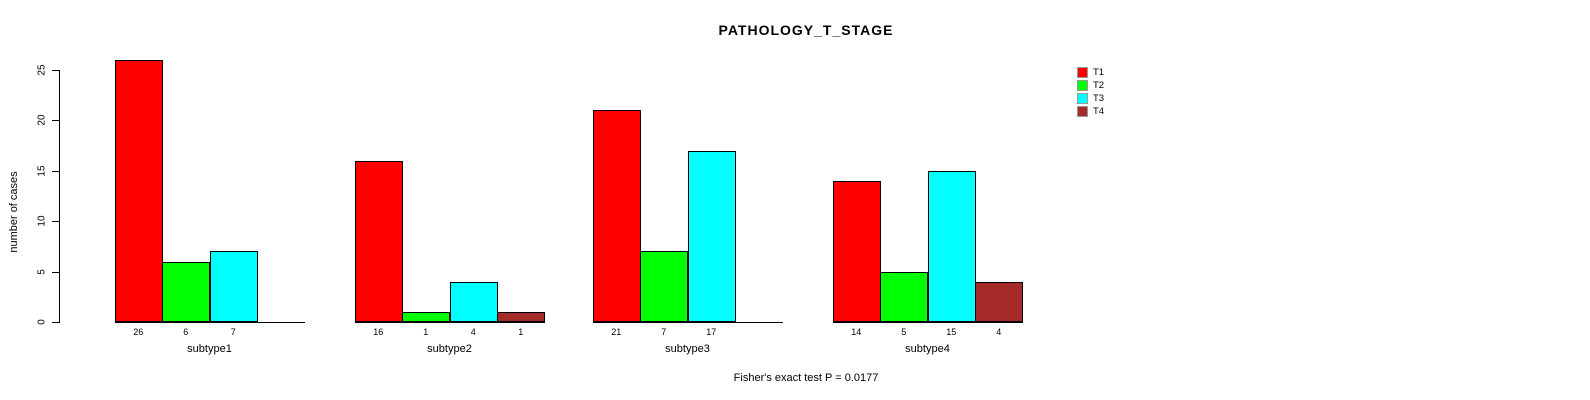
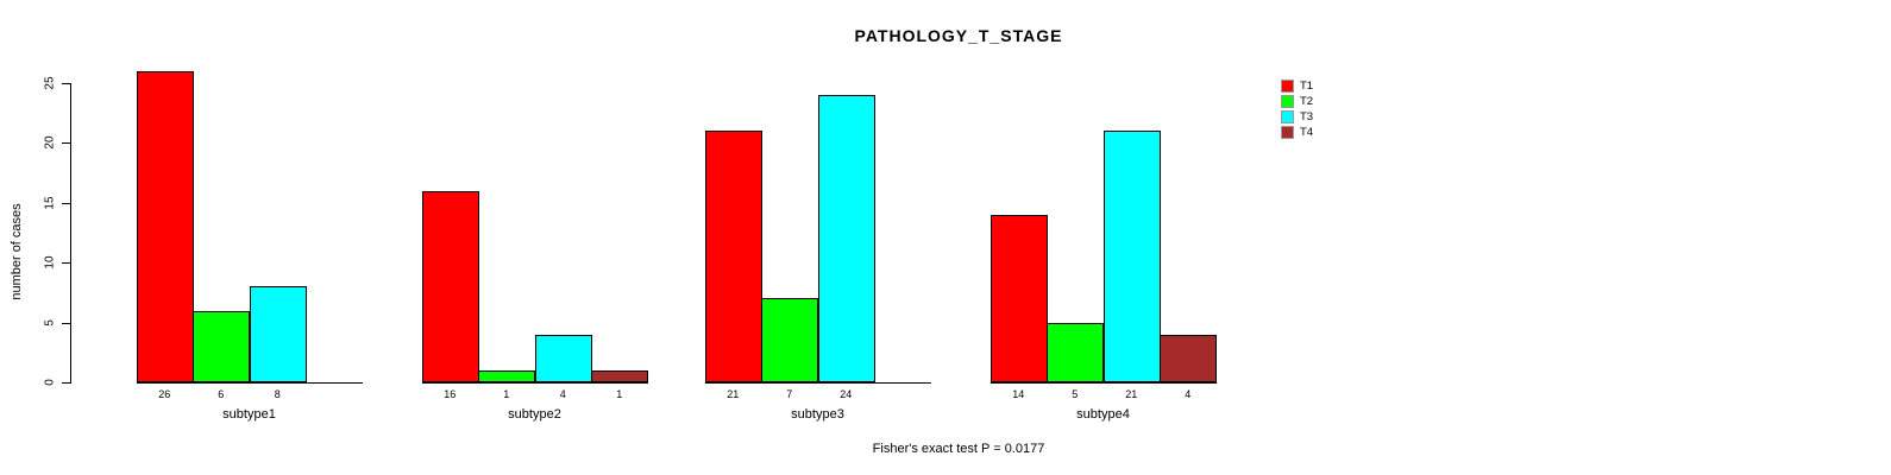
T3/subtype1: 7 -> 8
T3/subtype3: 17 -> 24
T3/subtype4: 15 -> 21
